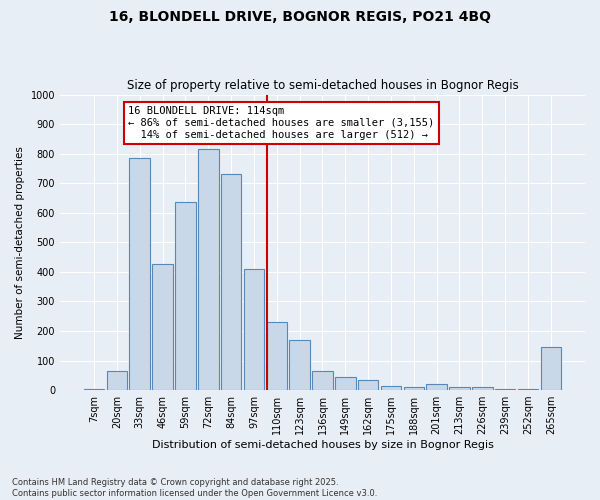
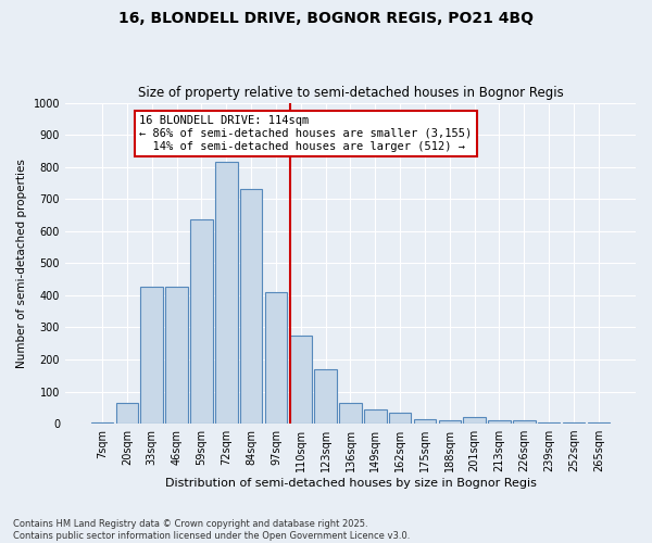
33sqm: 785 -> 425
110sqm: 230 -> 275
265sqm: 145 -> 2
